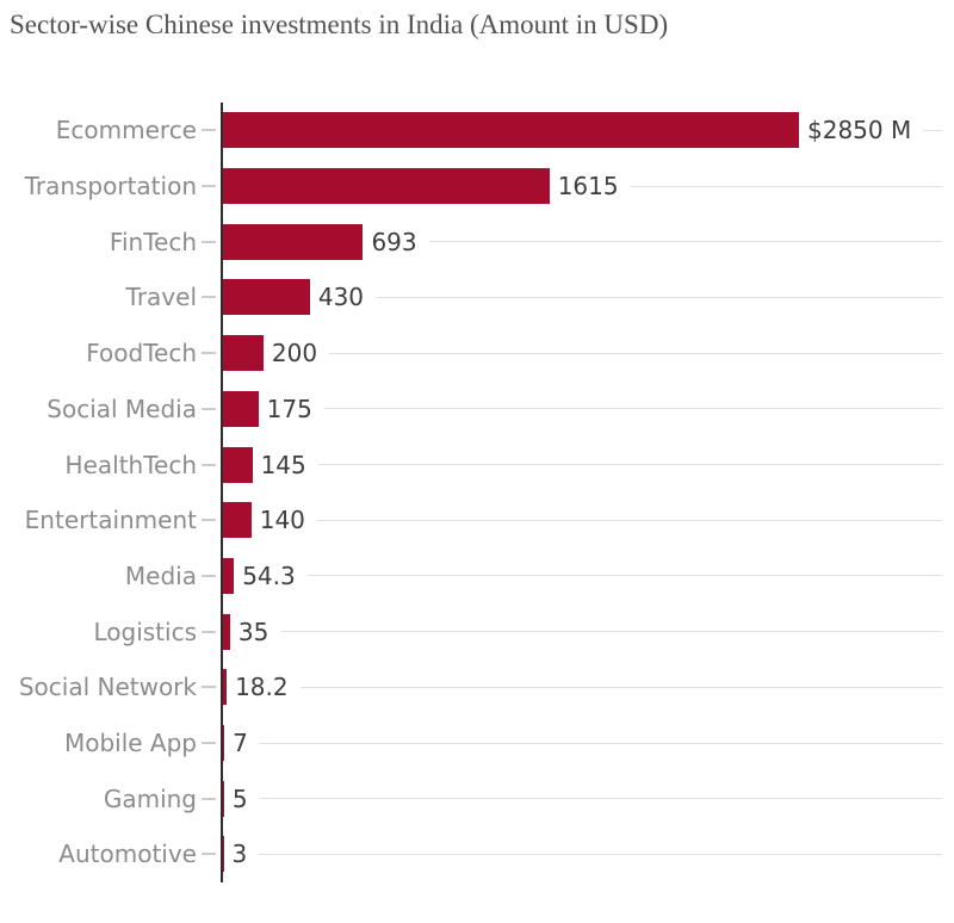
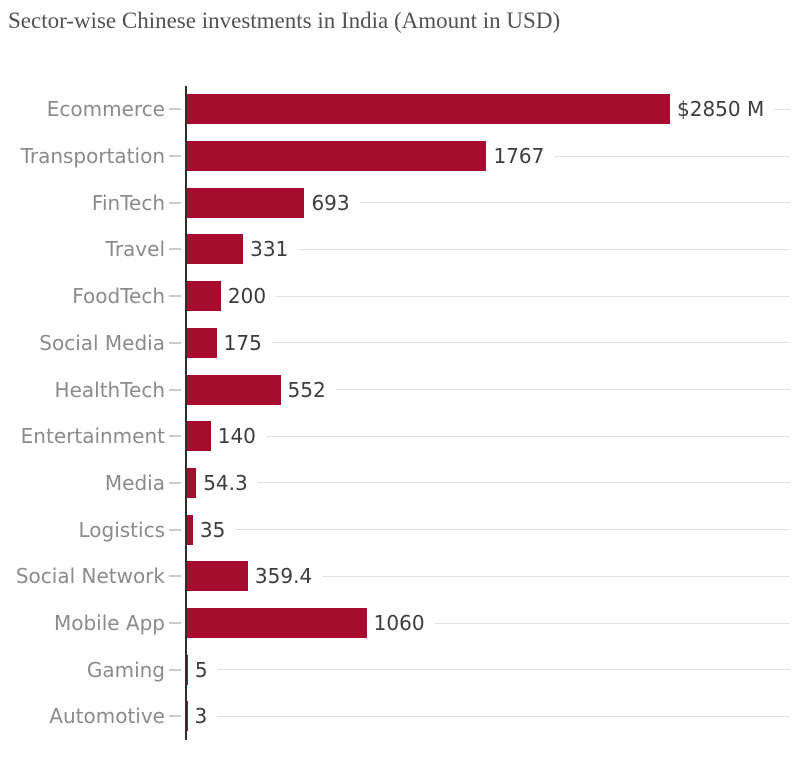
Transportation: 1615 -> 1767
Travel: 430 -> 331
HealthTech: 145 -> 552
Social Network: 18.2 -> 359.4
Mobile App: 7 -> 1060
